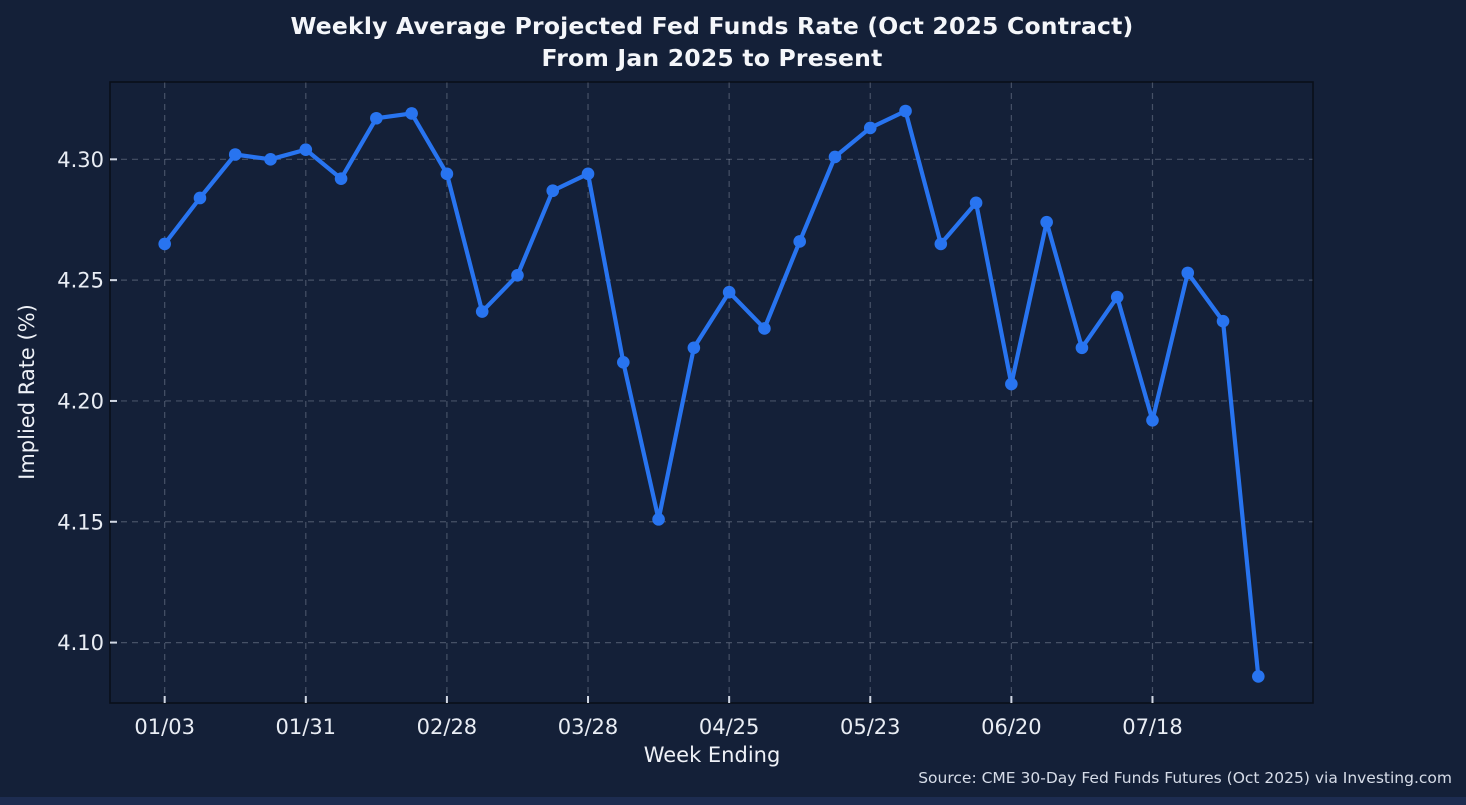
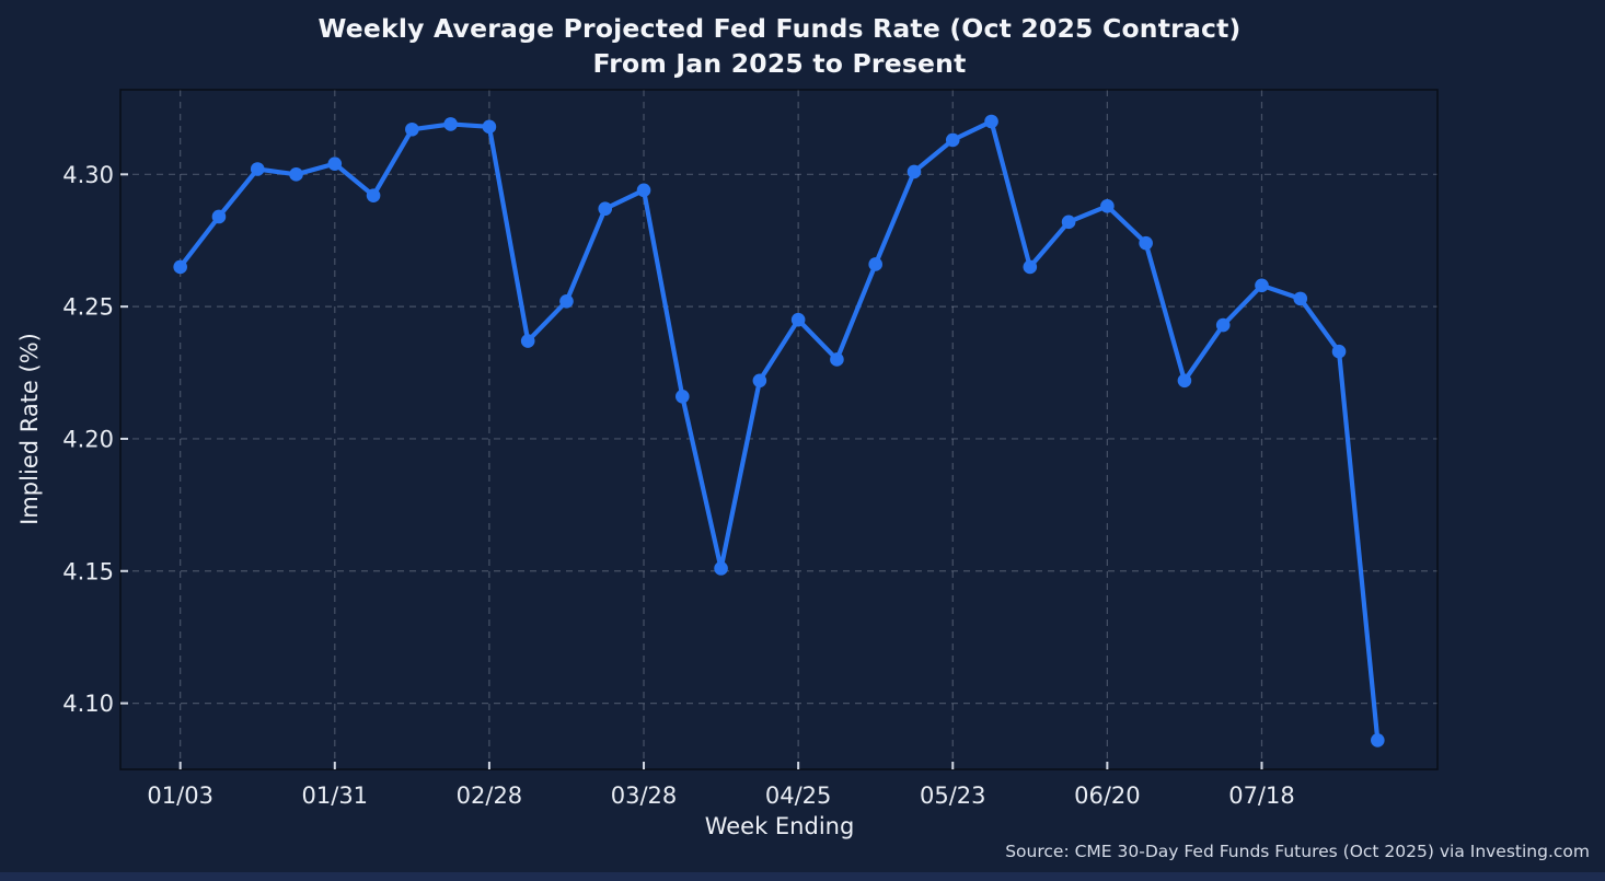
02/28: 4.294 -> 4.318
06/20: 4.207 -> 4.288
07/18: 4.192 -> 4.258
